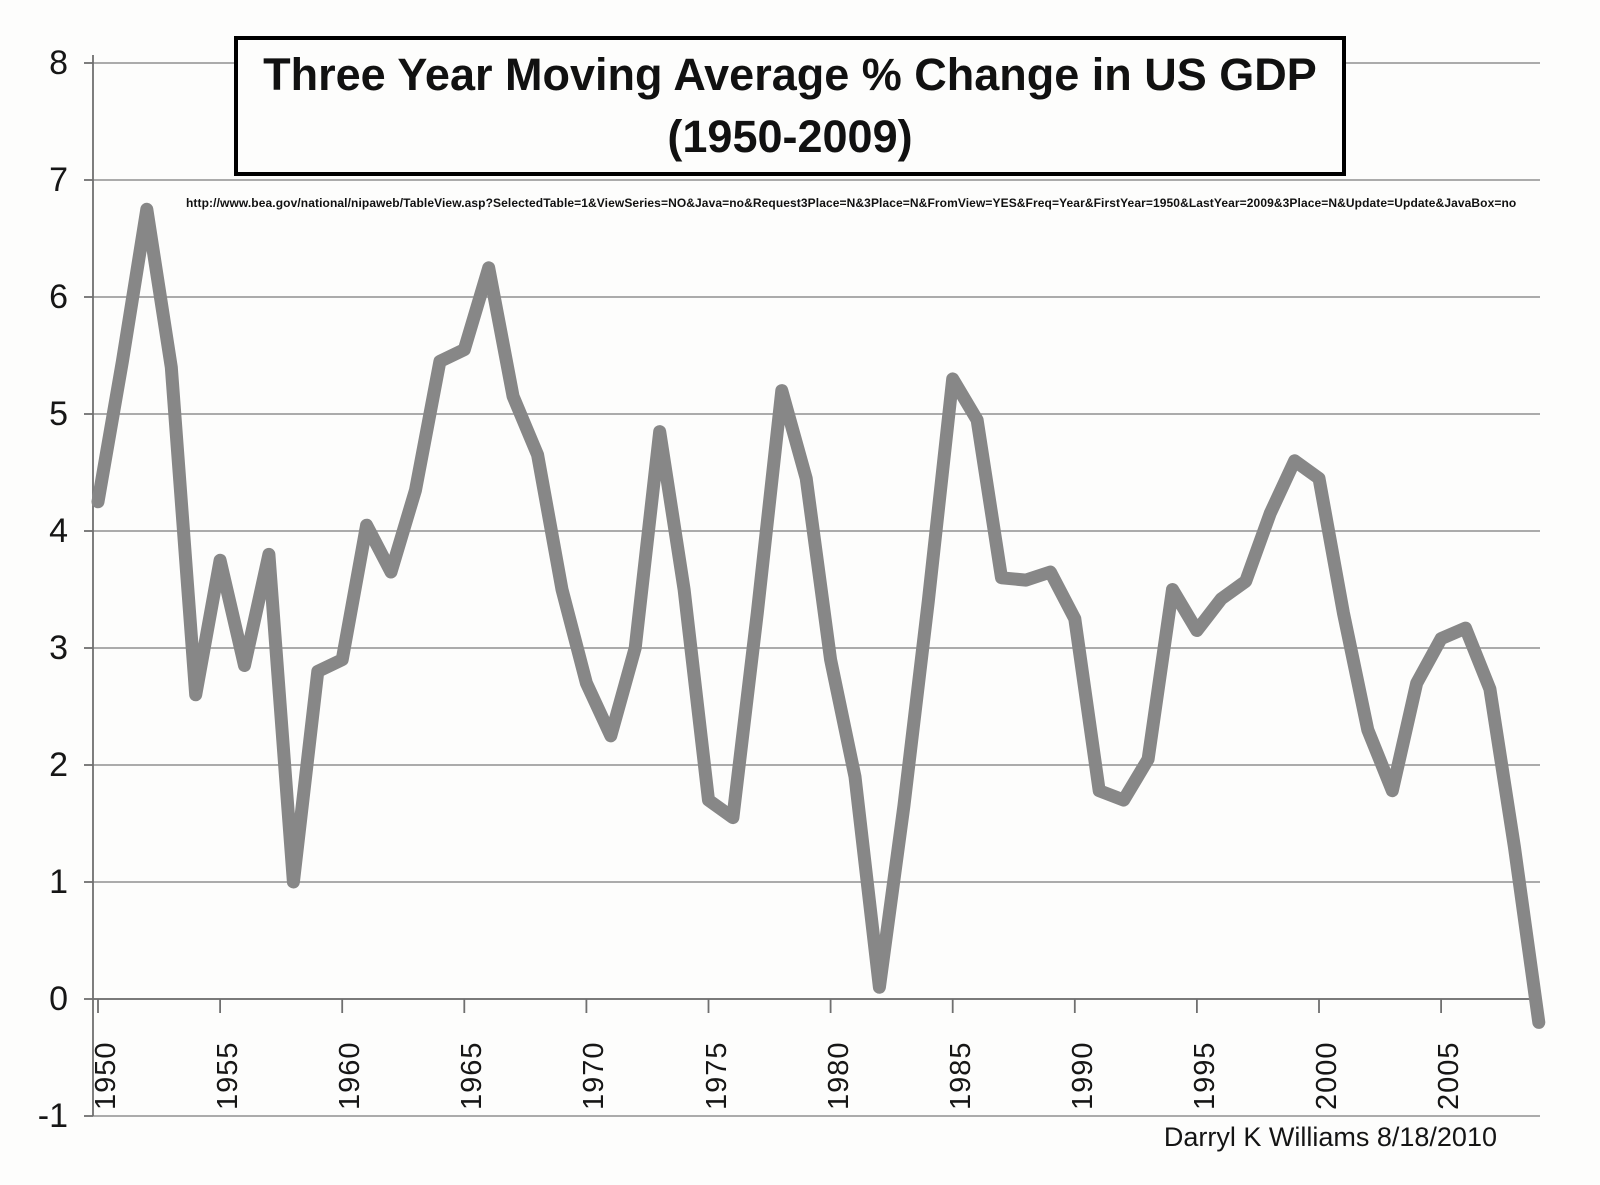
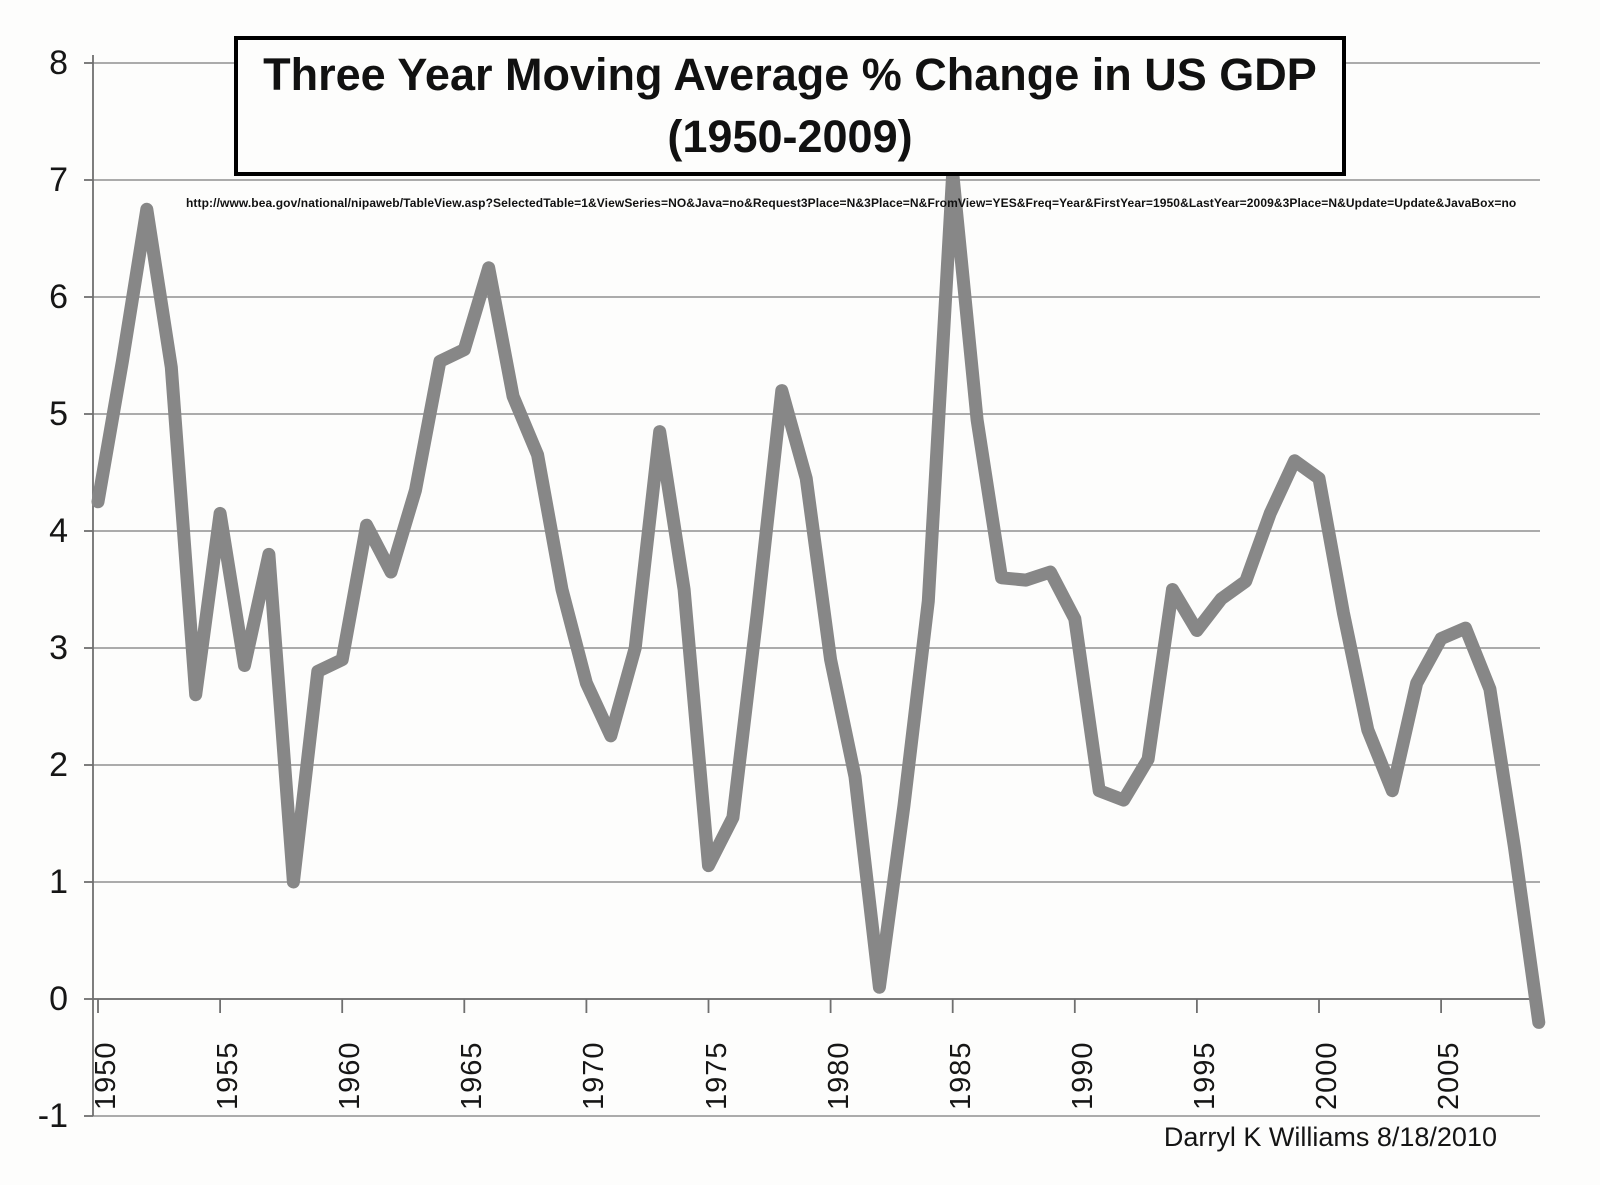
1955: 3.75 -> 4.15
1975: 1.70 -> 1.14
1985: 5.30 -> 7.06
